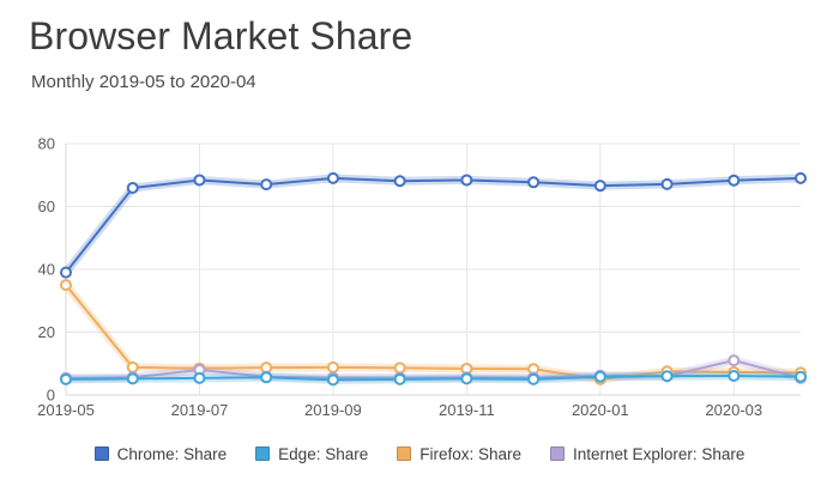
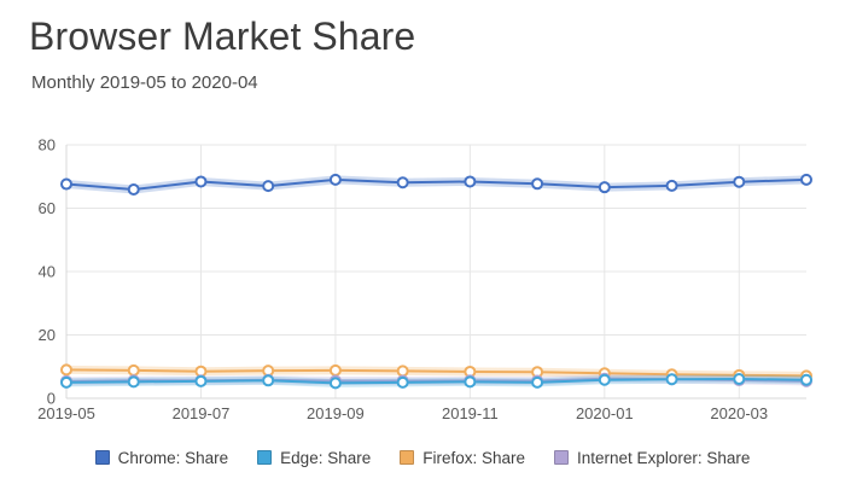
Chrome: Share/2019-05: 39 -> 68
Firefox: Share/2019-05: 35 -> 9
Internet Explorer: Share/2019-07: 8 -> 6
Firefox: Share/2020-01: 5 -> 8
Internet Explorer: Share/2020-03: 11 -> 6
